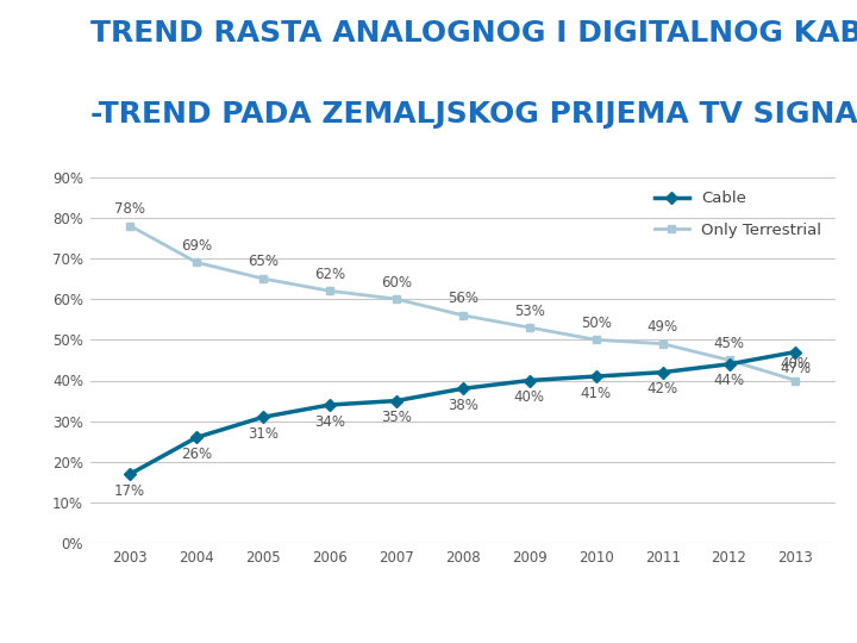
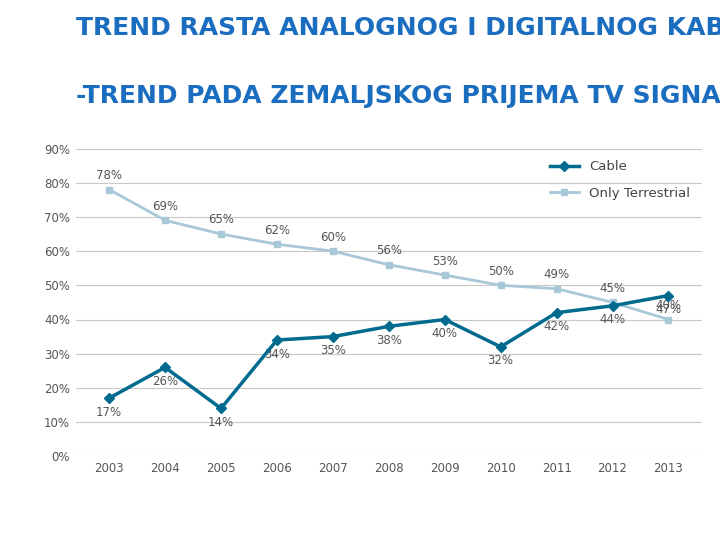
Cable/2005: 31% -> 14%
Cable/2010: 41% -> 32%
